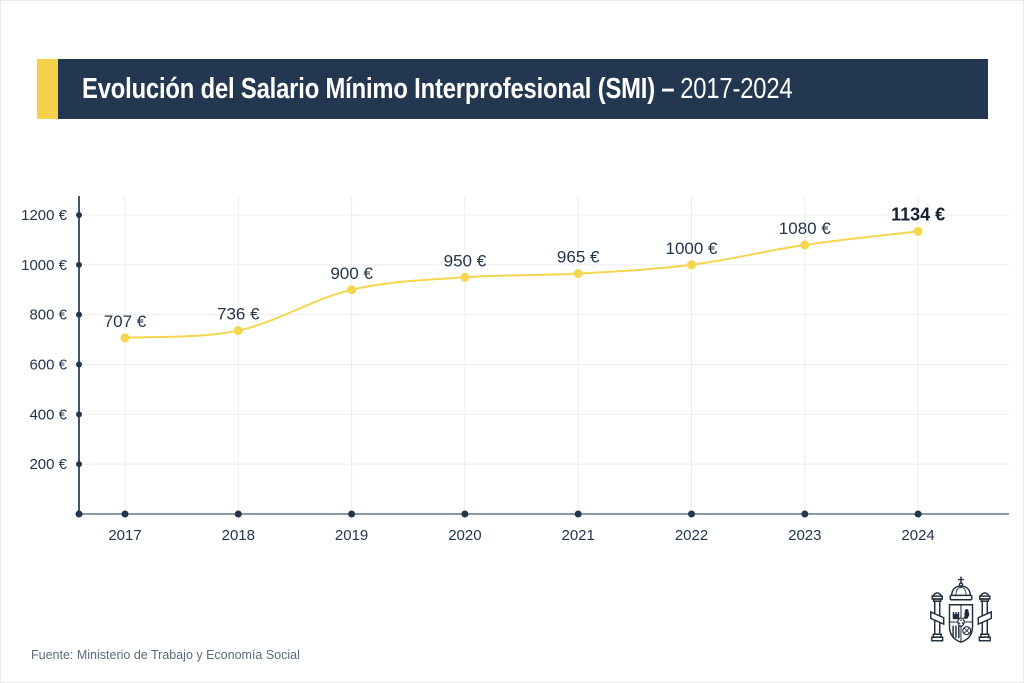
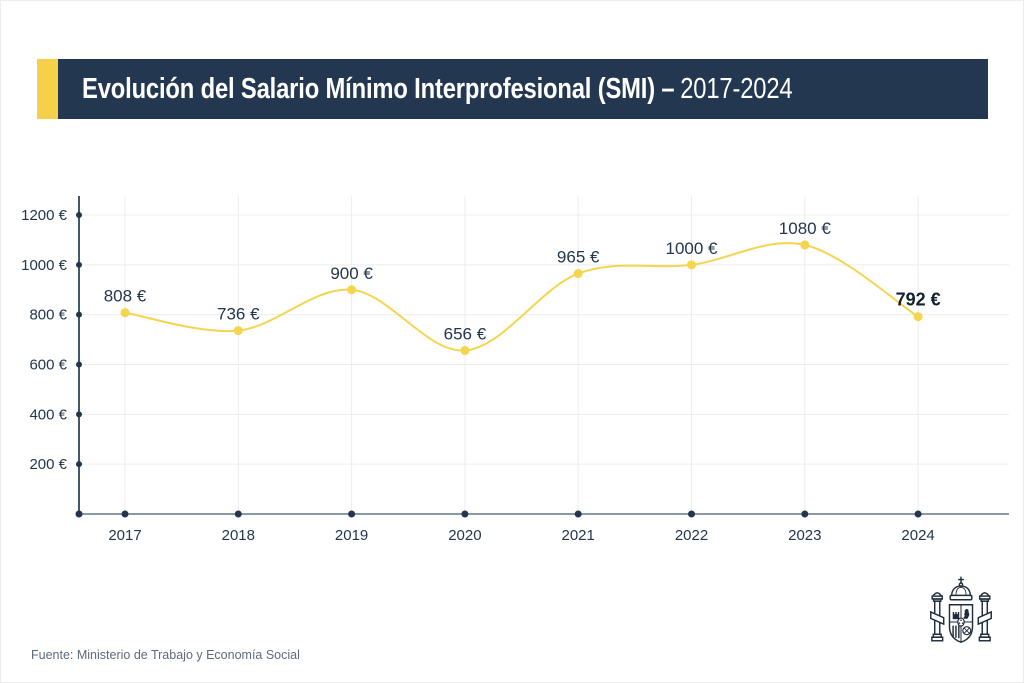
2017: 707 -> 808
2020: 950 -> 656
2024: 1134 -> 792
